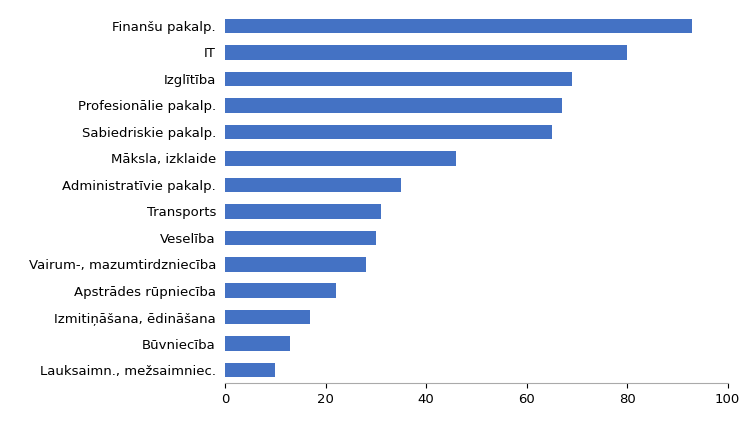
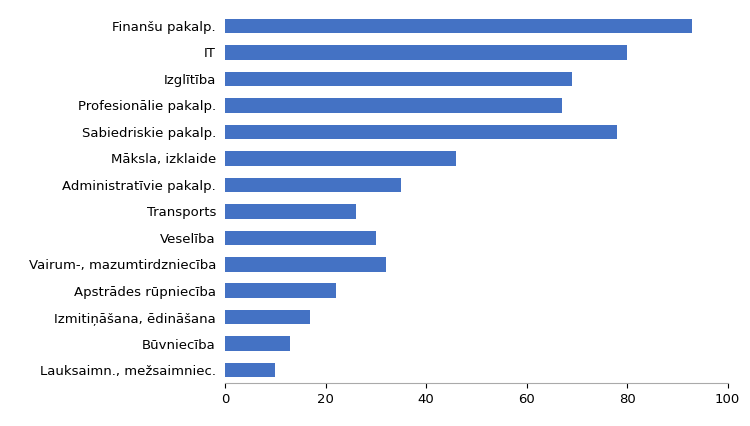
Sabiedriskie pakalp.: 65 -> 78
Transports: 31 -> 26
Vairum-, mazumtirdzniecība: 28 -> 32
